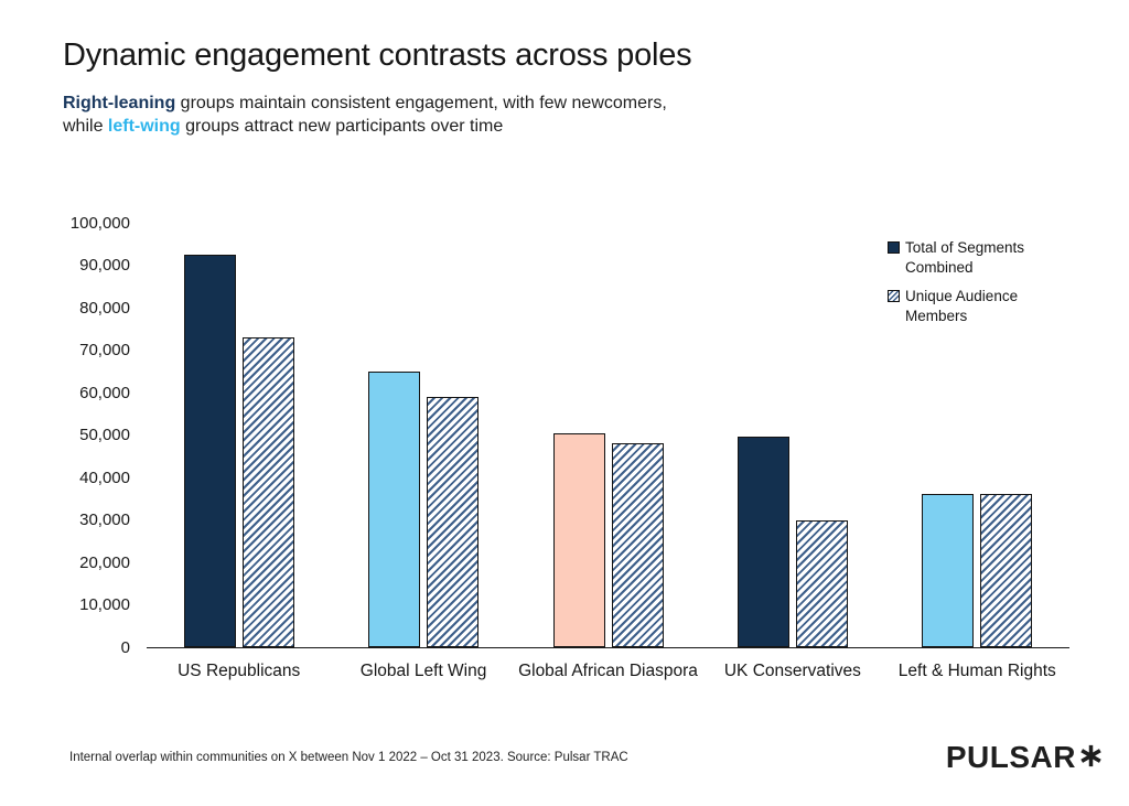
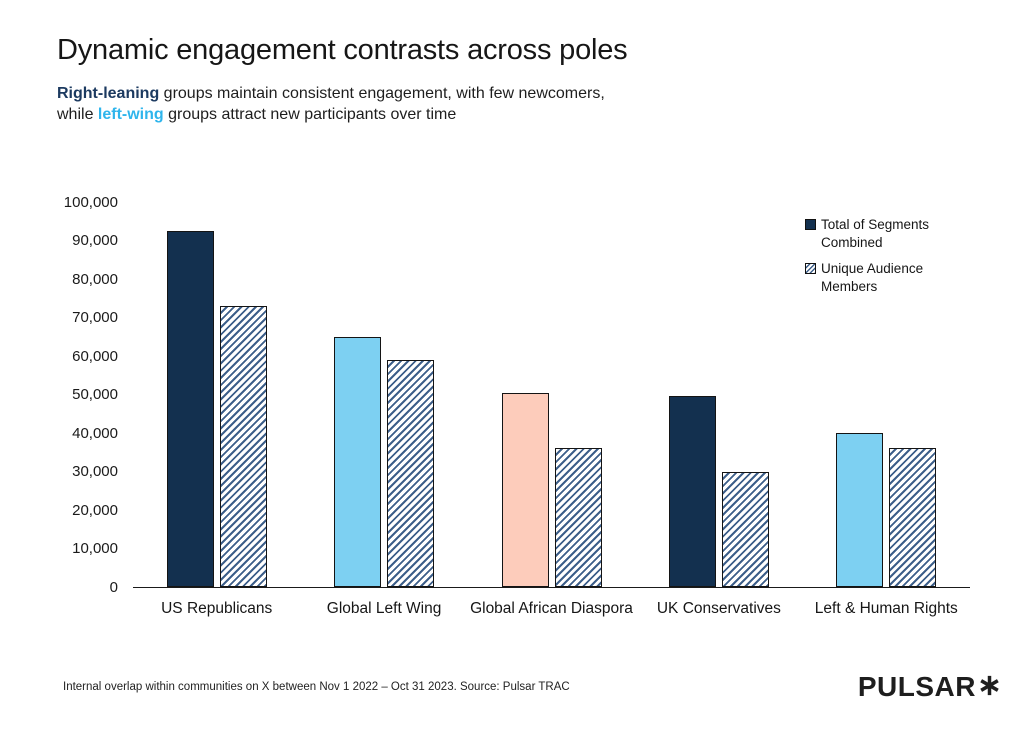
Unique Audience Members/Global African Diaspora: 48000 -> 36000
Total of Segments Combined/Left & Human Rights: 36000 -> 40000
